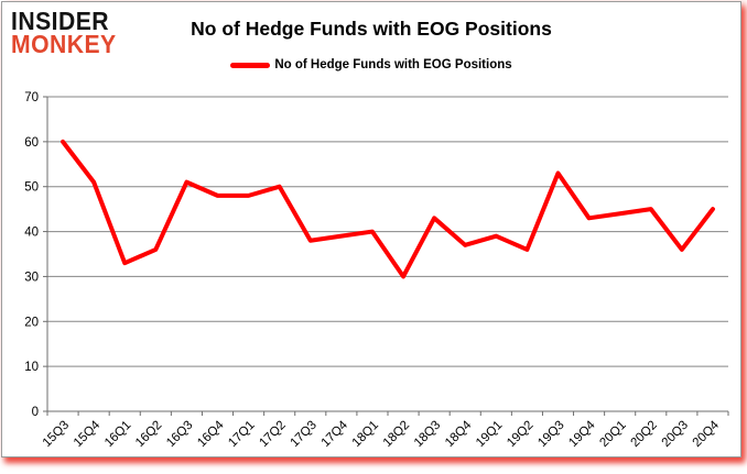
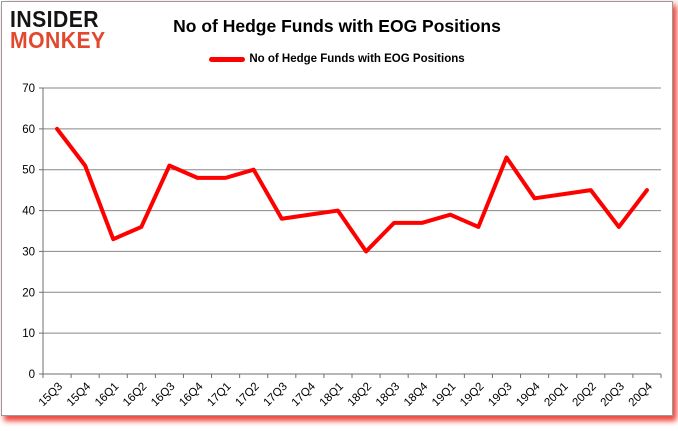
18Q3: 43 -> 37
